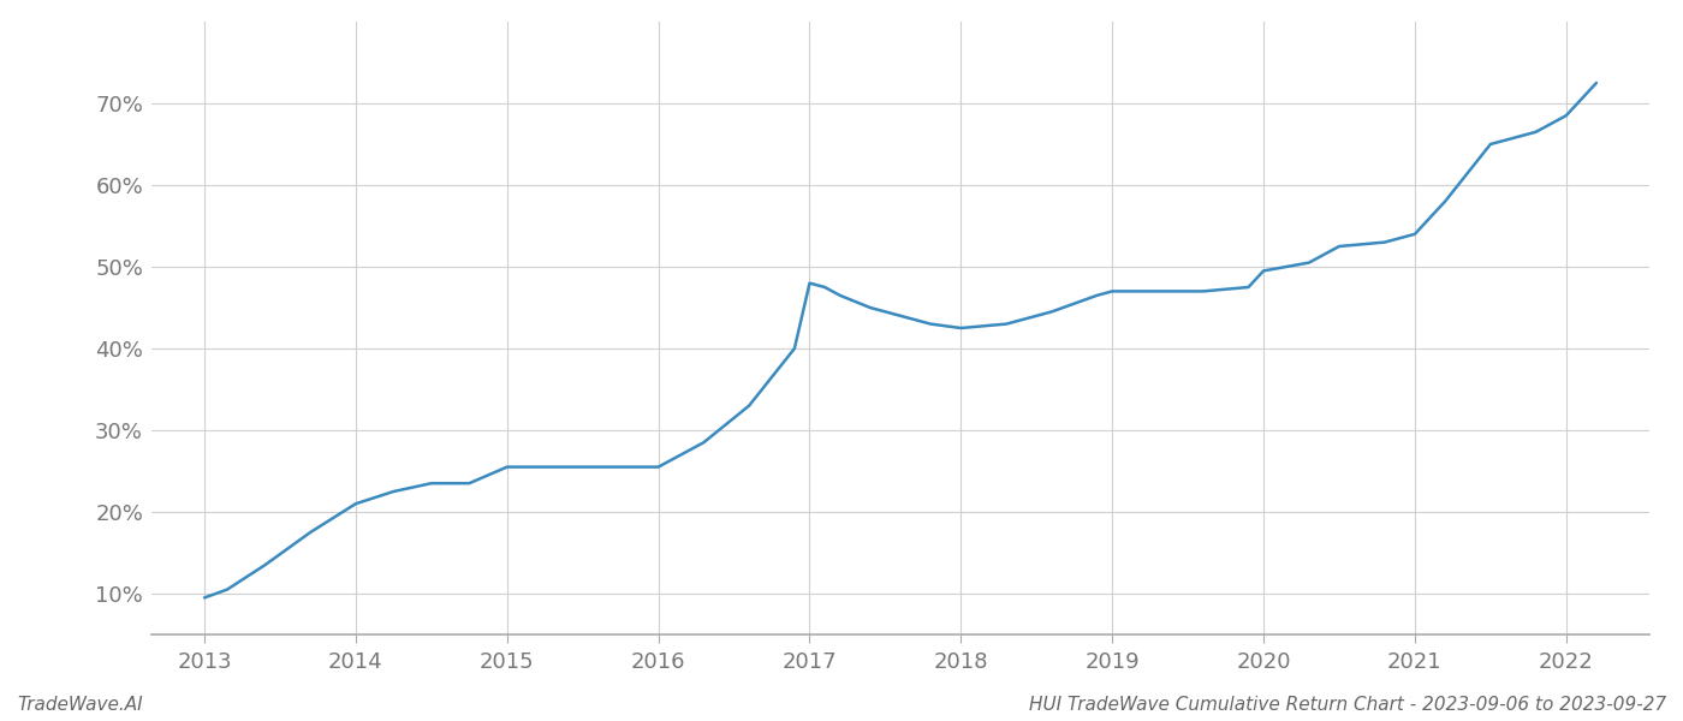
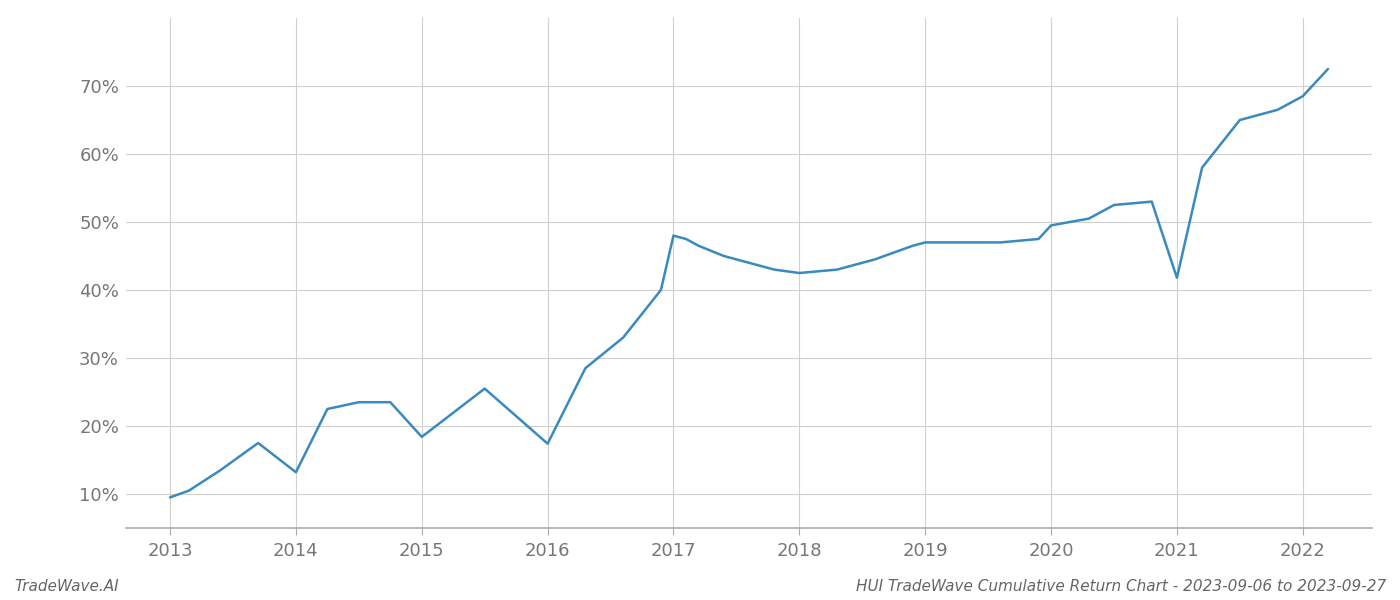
2014: 21.0% -> 13.2%
2015: 25.5% -> 18.4%
2016: 25.5% -> 17.4%
2021: 54.0% -> 41.8%
